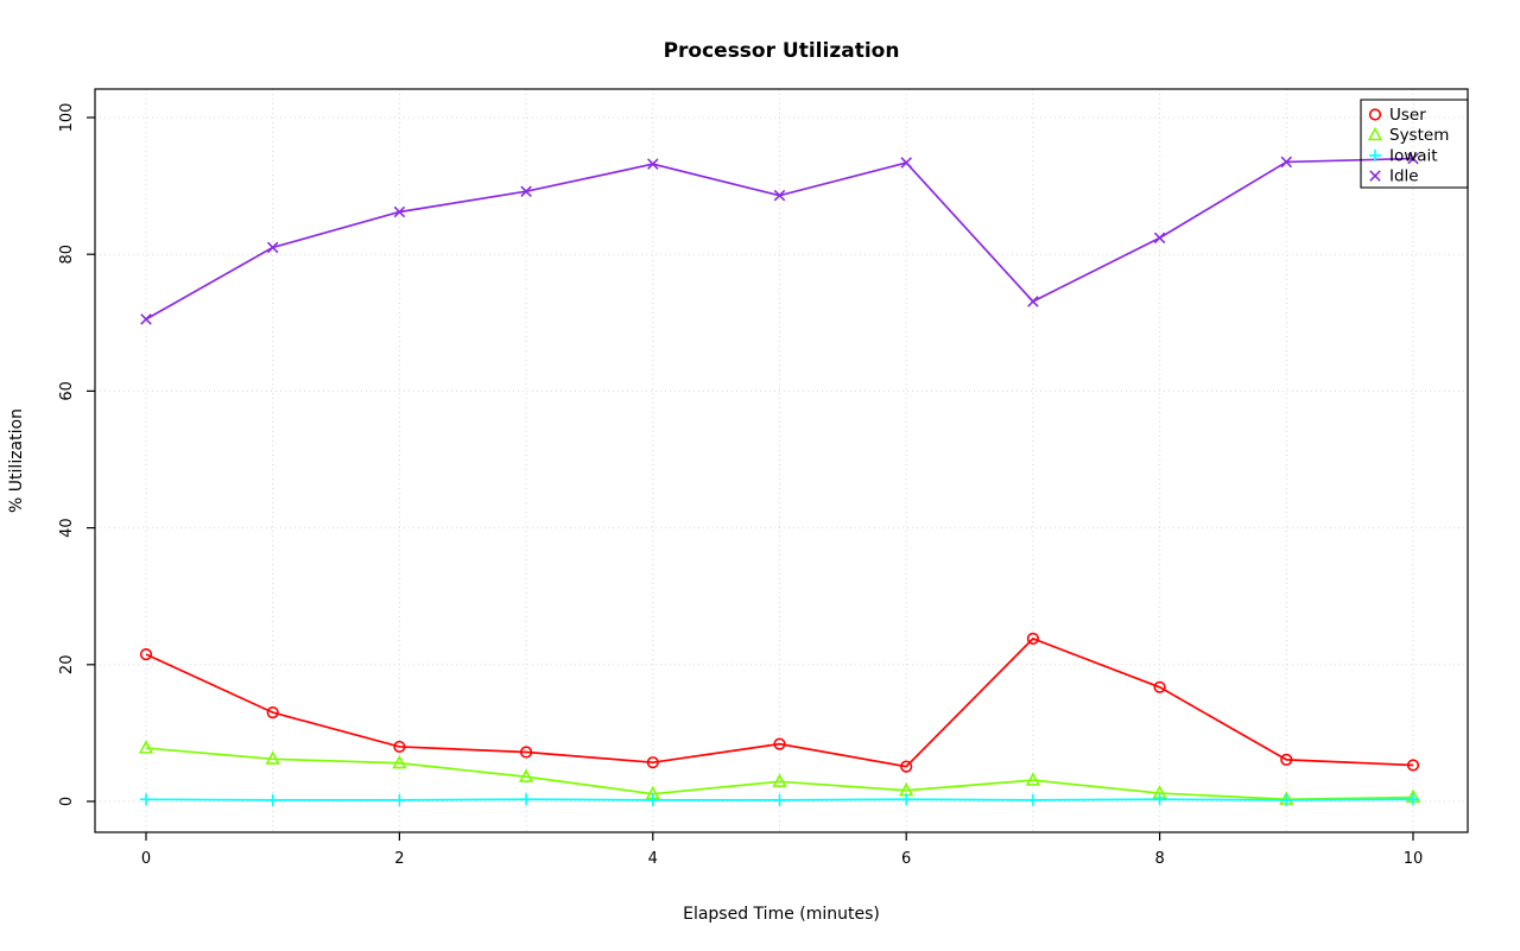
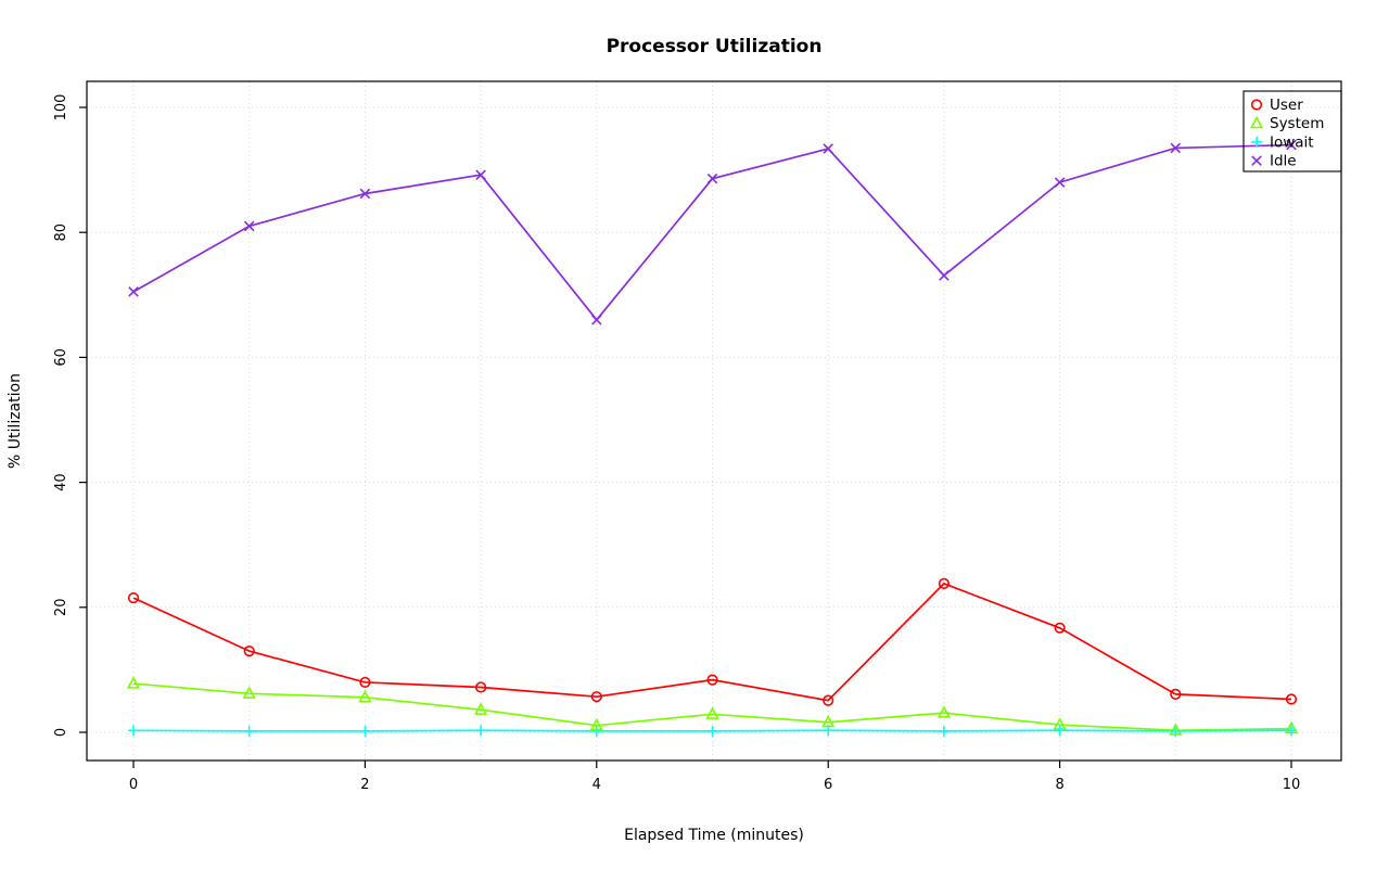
Idle/4: 93 -> 66
Idle/8: 82 -> 88
